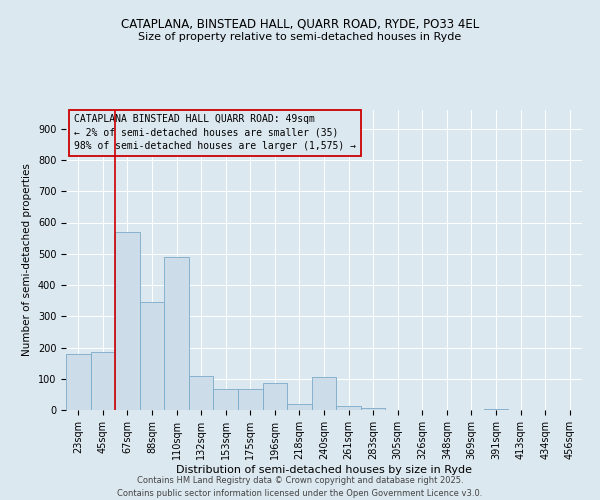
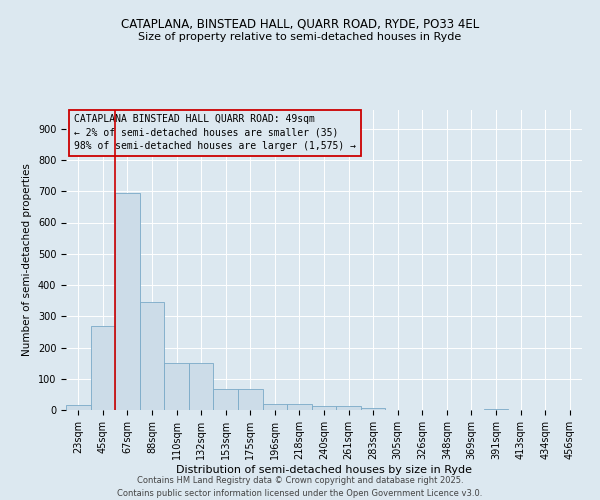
23sqm: 180 -> 15
45sqm: 185 -> 270
67sqm: 570 -> 695
110sqm: 490 -> 150
132sqm: 110 -> 150
196sqm: 85 -> 18
240sqm: 105 -> 12
